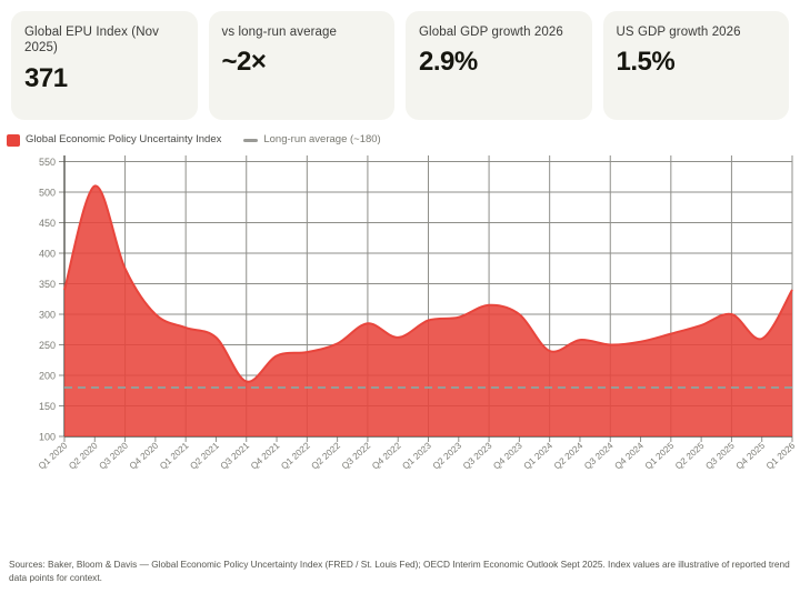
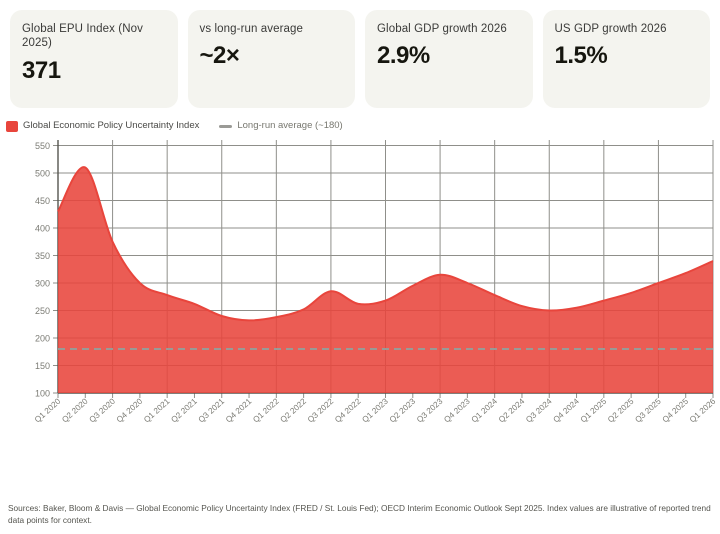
Q1 2020: 340 -> 430
Q3 2021: 190 -> 240
Q1 2023: 290 -> 270
Q1 2024: 240 -> 280
Q4 2025: 260 -> 320
